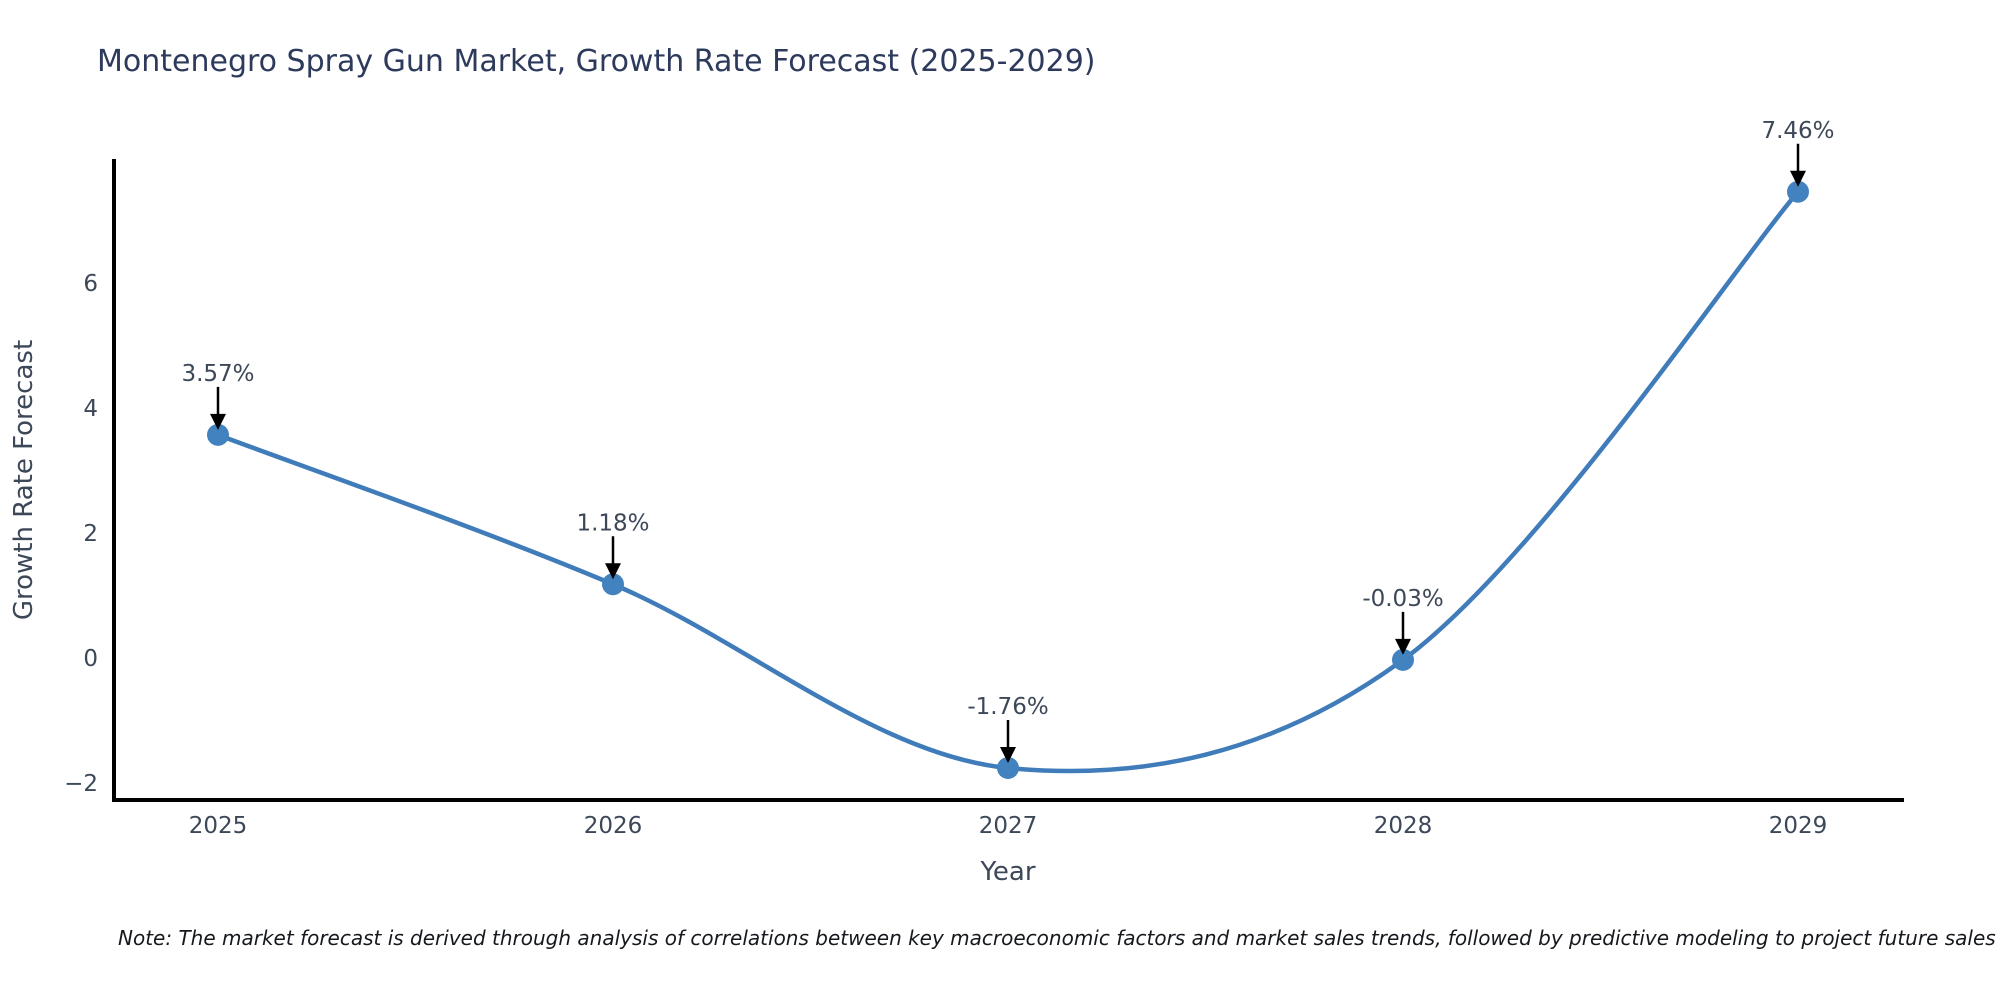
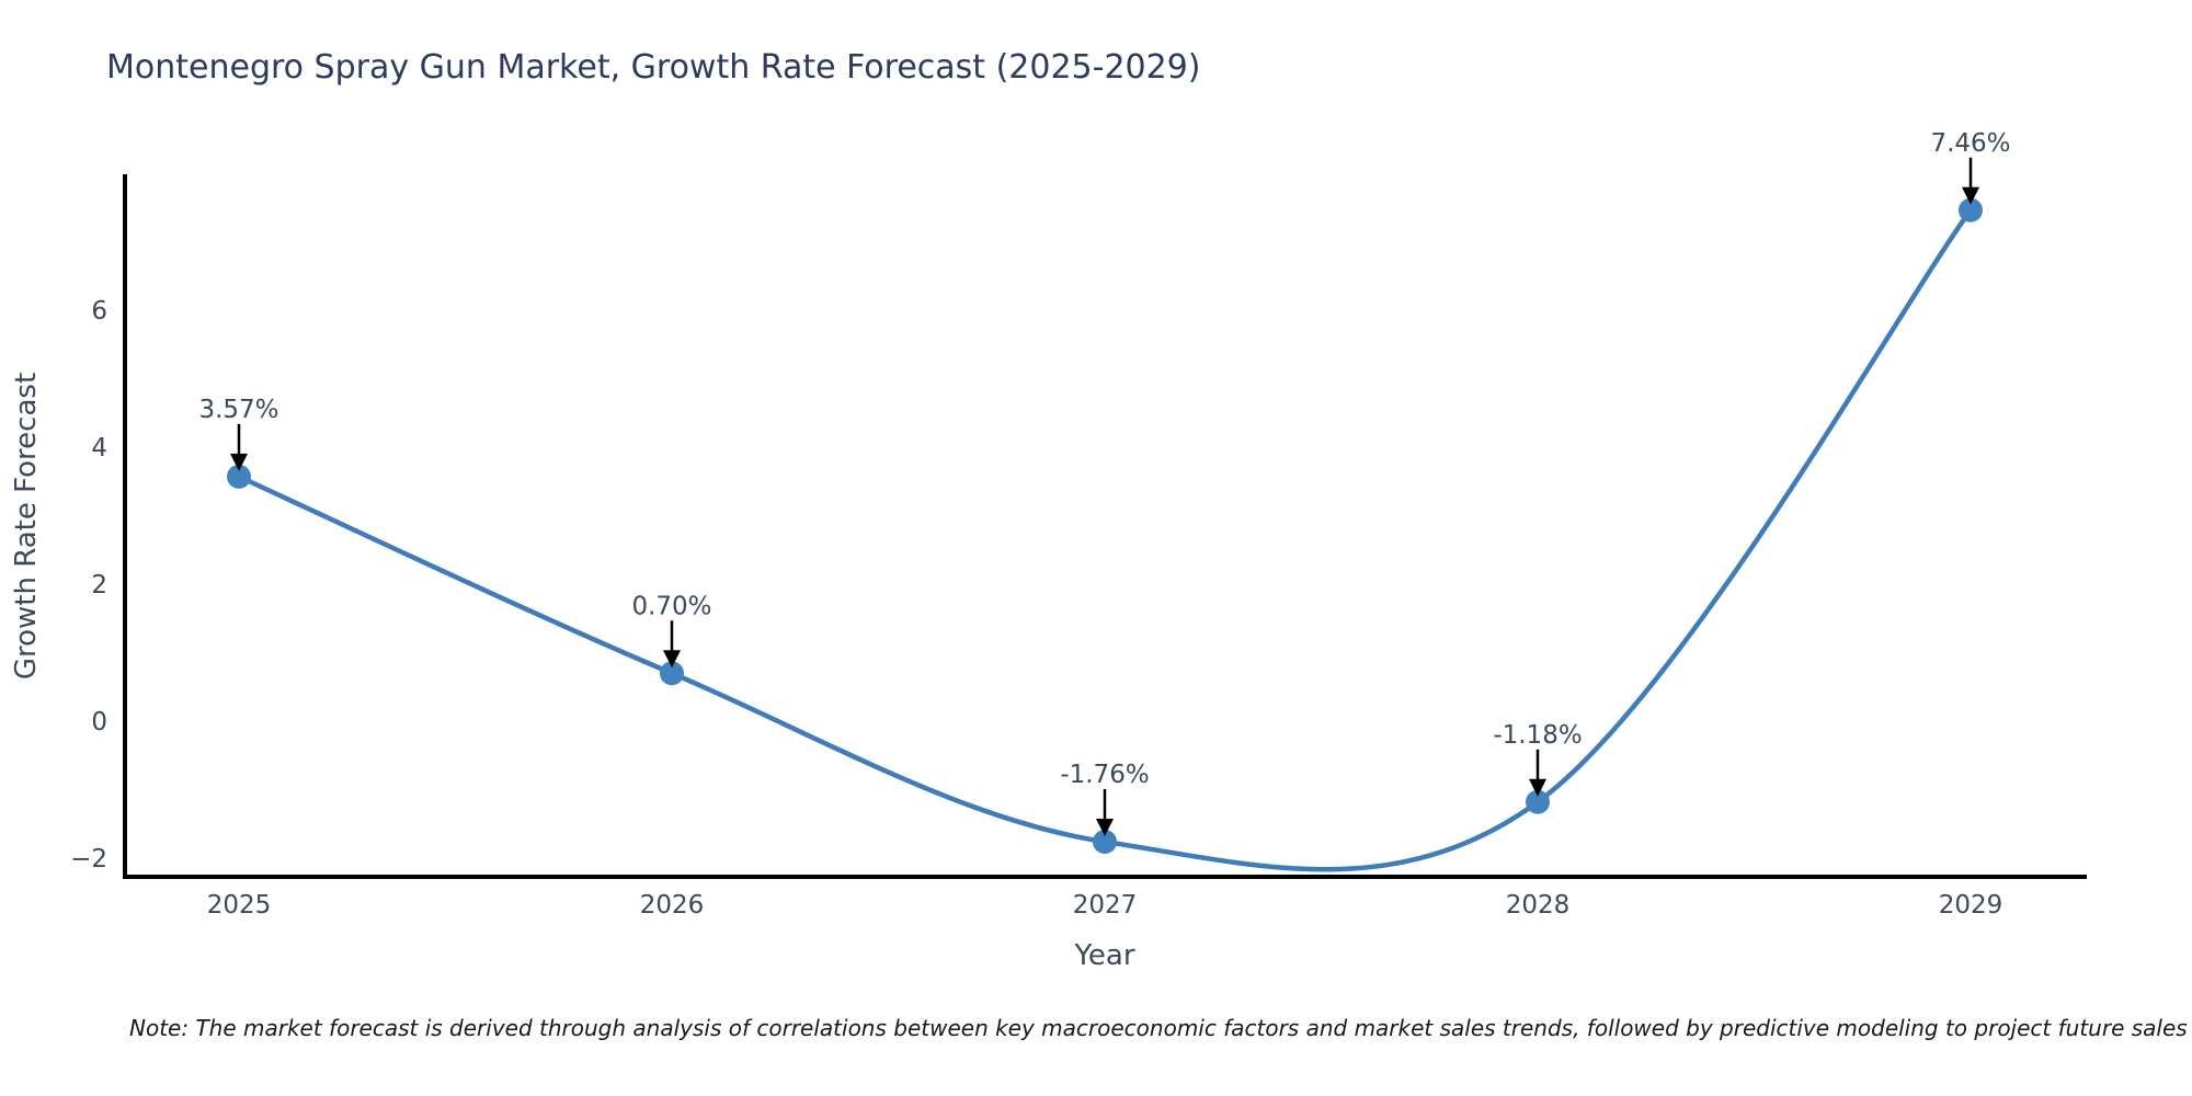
2026: 1.18% -> 0.70%
2028: -0.03% -> -1.18%
